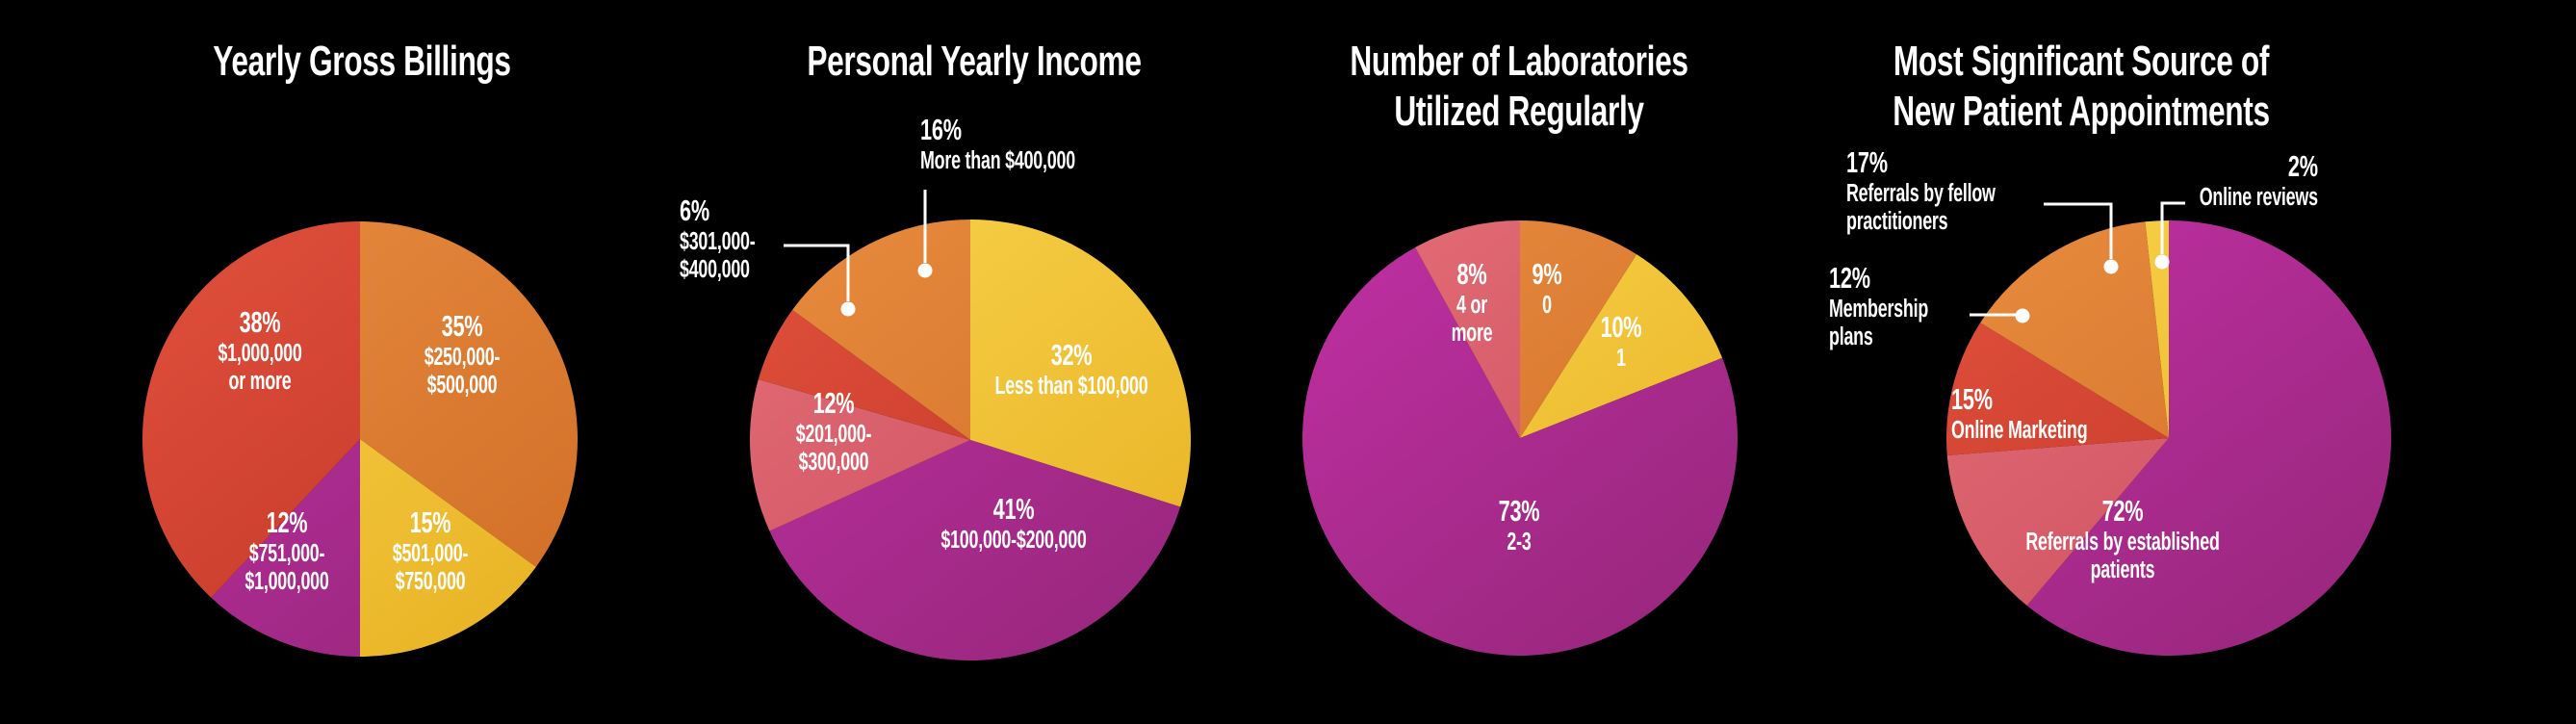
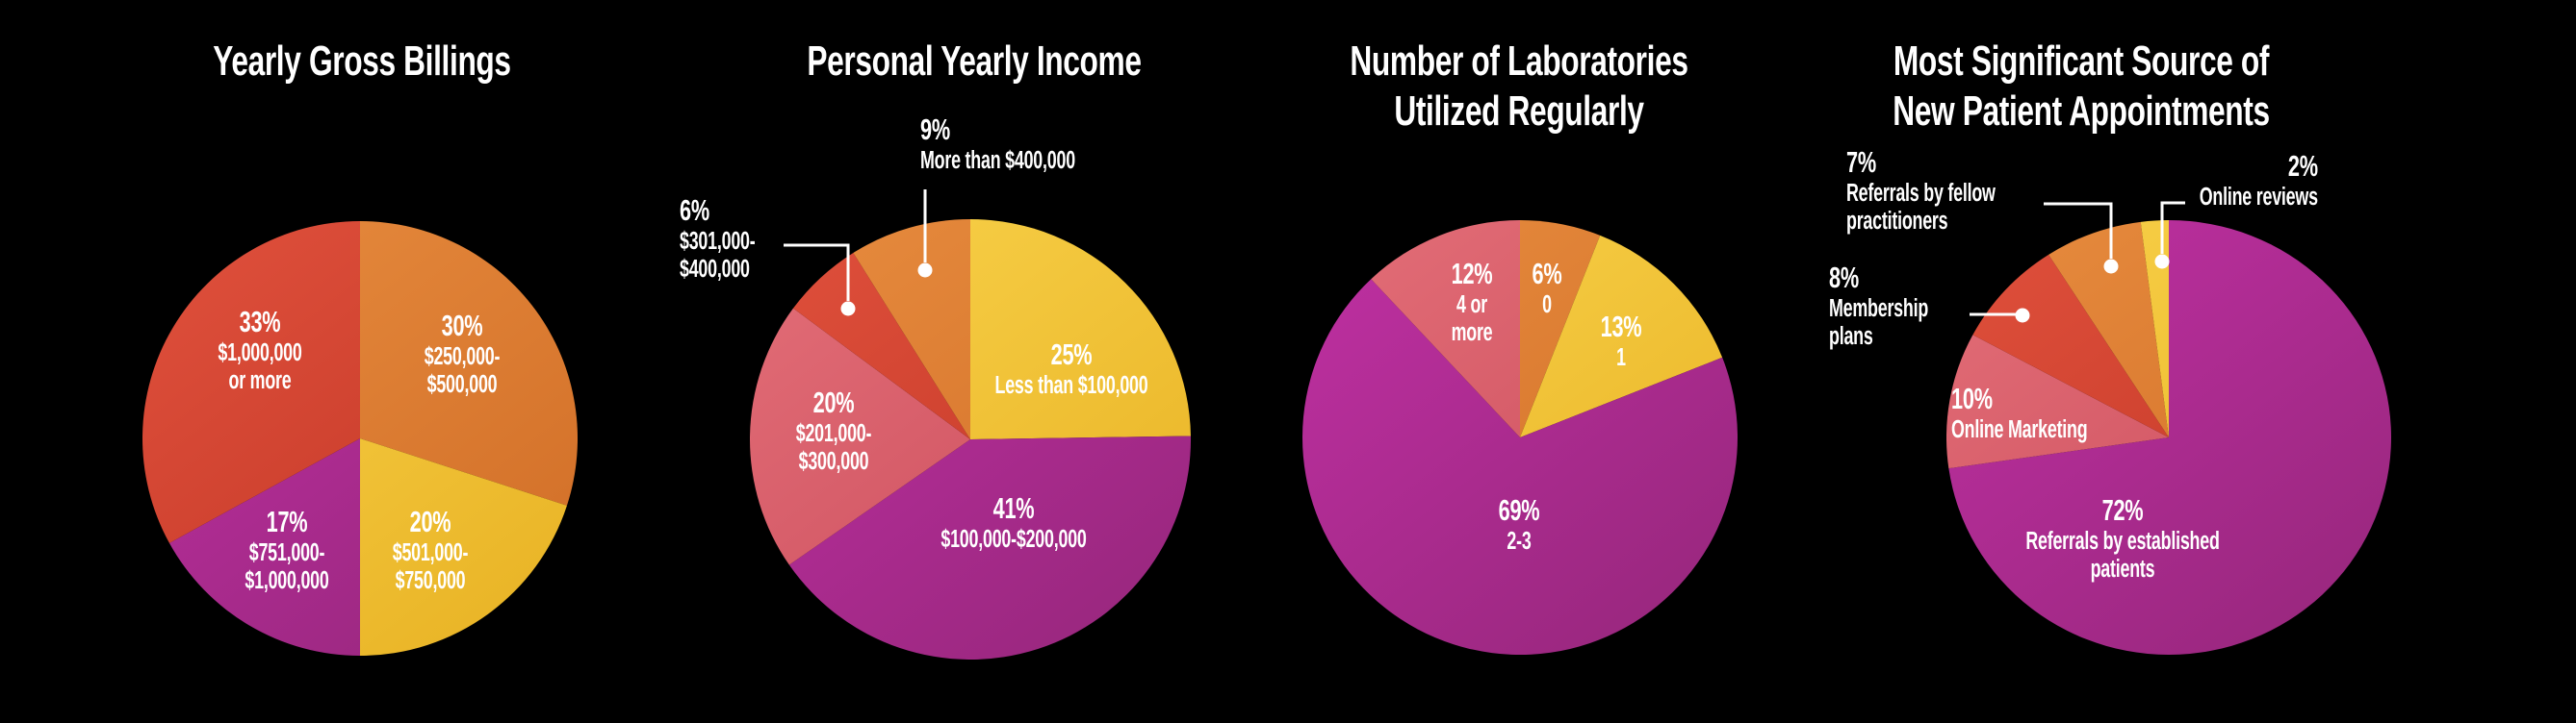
Yearly Gross Billings/$250,000- $500,000: 35% -> 30%
Yearly Gross Billings/$501,000- $750,000: 15% -> 20%
Yearly Gross Billings/$751,000- $1,000,000: 12% -> 17%
Yearly Gross Billings/$1,000,000 or more: 38% -> 33%
Personal Yearly Income/Less than $100,000: 32% -> 25%
Personal Yearly Income/$201,000- $300,000: 12% -> 20%
Personal Yearly Income/More than $400,000: 16% -> 9%
Number of Laboratories Utilized Regularly/0: 9% -> 6%
Number of Laboratories Utilized Regularly/1: 10% -> 13%
Number of Laboratories Utilized Regularly/2-3: 73% -> 69%
Number of Laboratories Utilized Regularly/4 or more: 8% -> 12%
Most Significant Source of New Patient Appointments/Online Marketing: 15% -> 10%
Most Significant Source of New Patient Appointments/Membership plans: 12% -> 8%
Most Significant Source of New Patient Appointments/Referrals by fellow practitioners: 17% -> 7%
